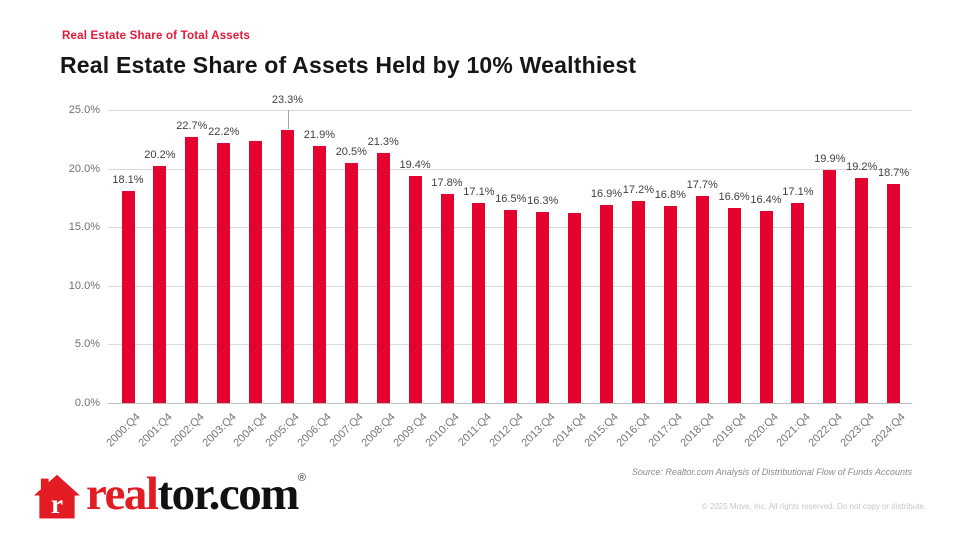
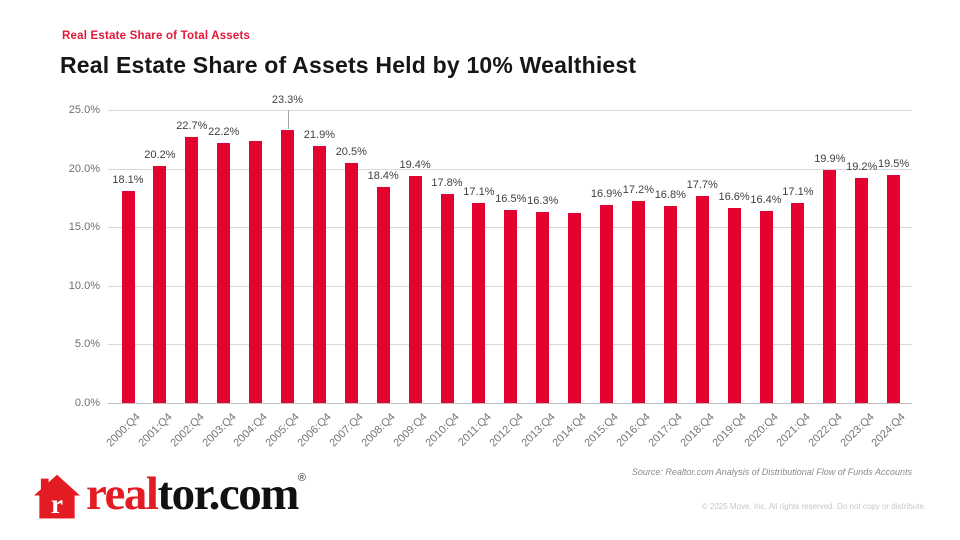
2008:Q4: 21.3% -> 18.4%
2024:Q4: 18.7% -> 19.5%
